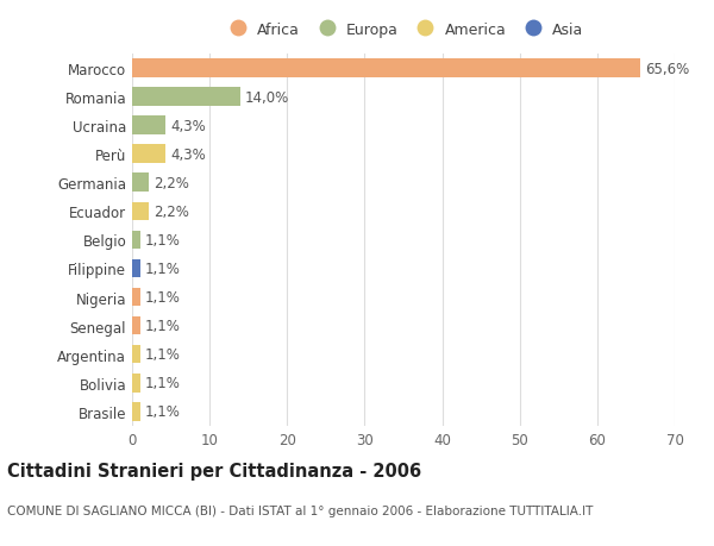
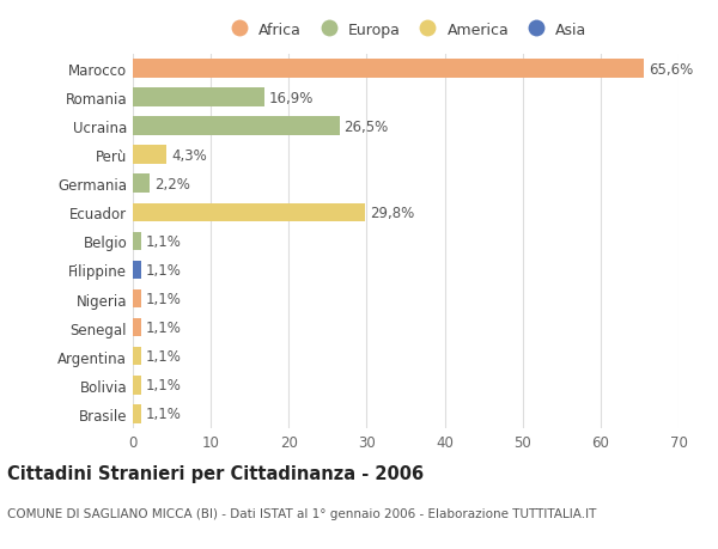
Romania: 14,0% -> 16,9%
Ucraina: 4,3% -> 26,5%
Ecuador: 2,2% -> 29,8%
